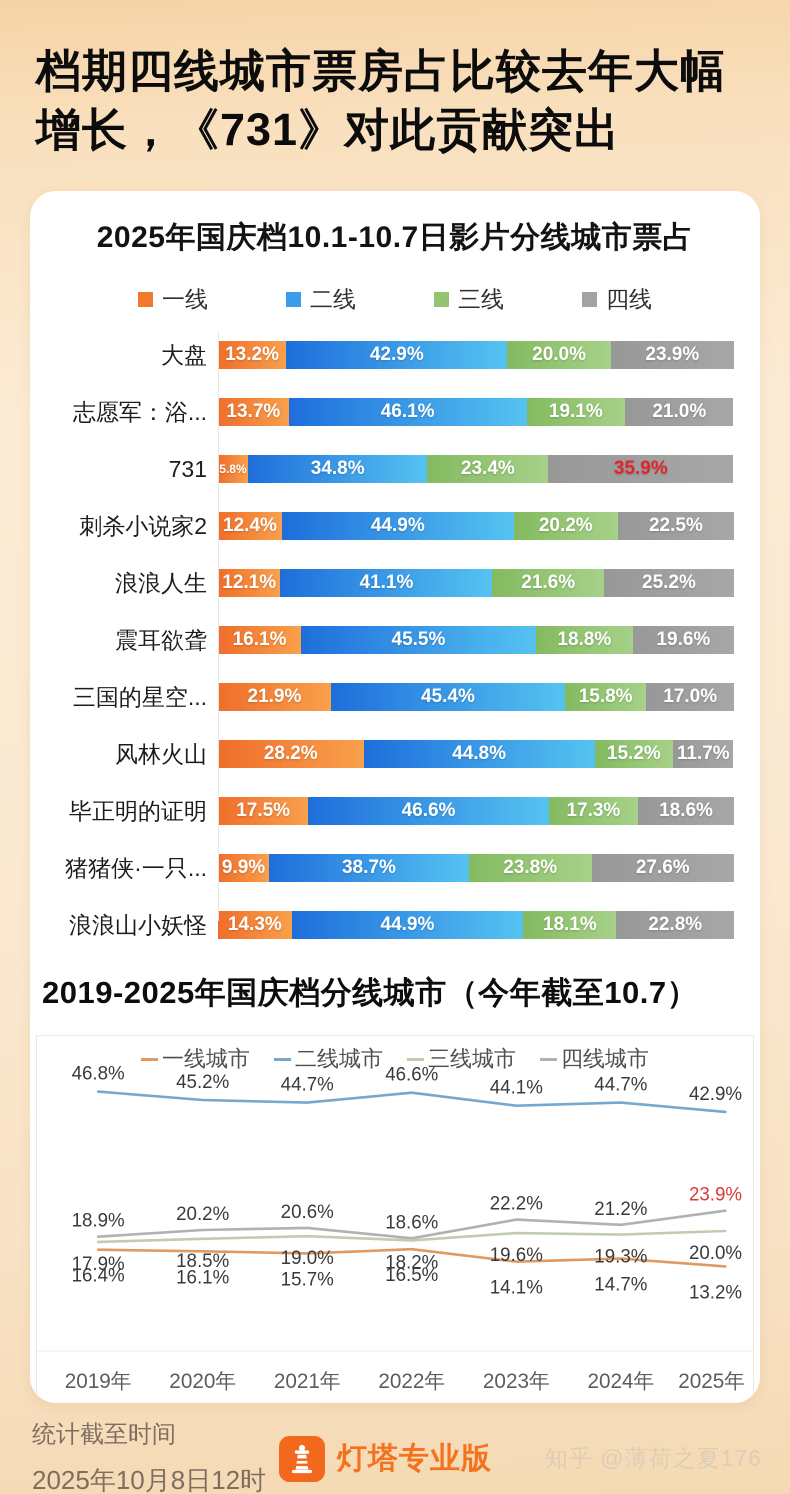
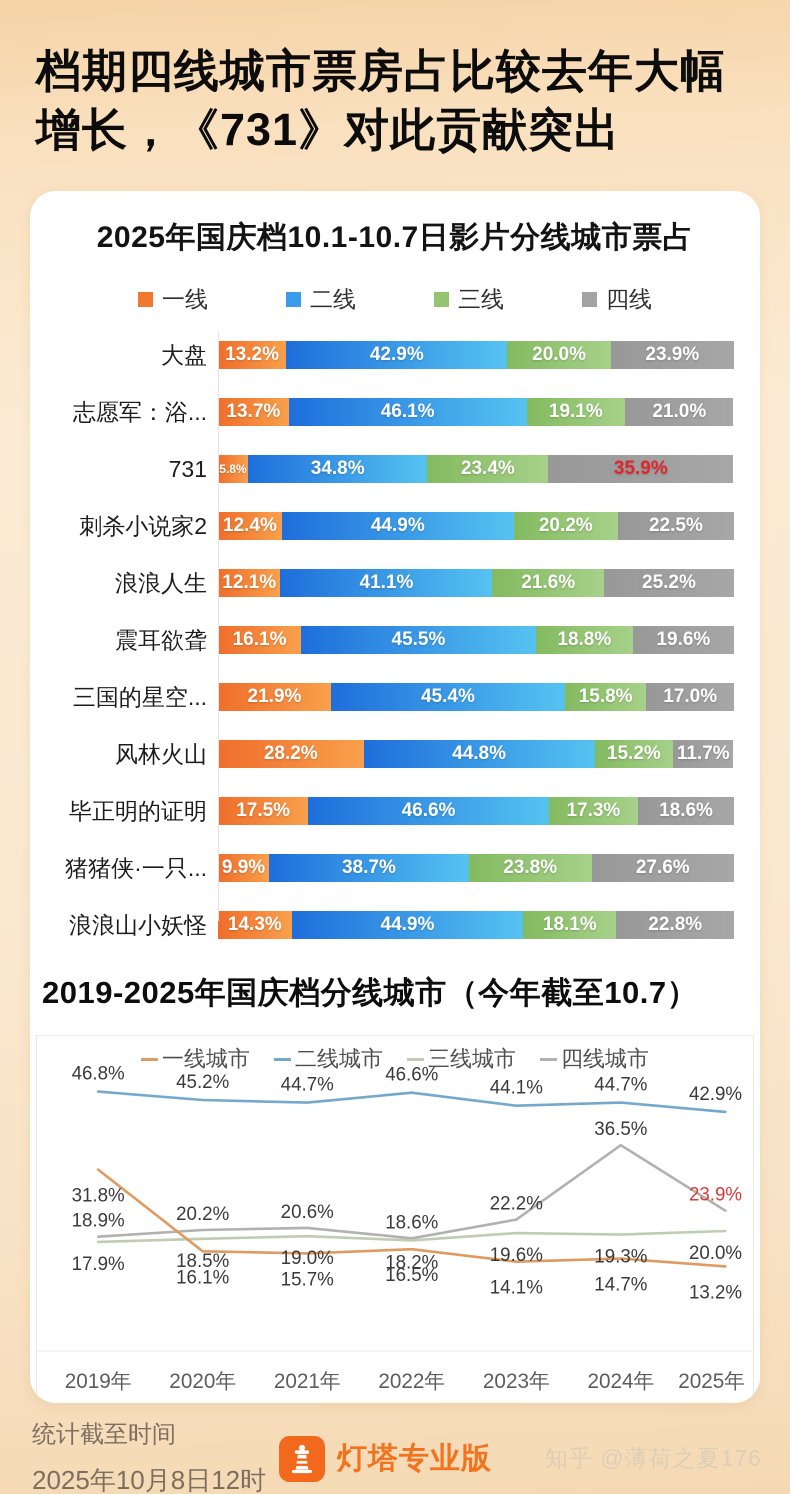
2019-2025年国庆档分线城市（今年截至10.7）/一线城市/2019年: 16.4% -> 31.8%
2019-2025年国庆档分线城市（今年截至10.7）/四线城市/2024年: 21.2% -> 36.5%
